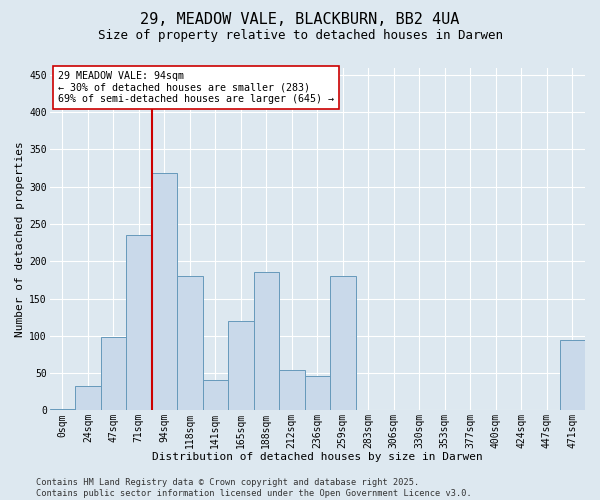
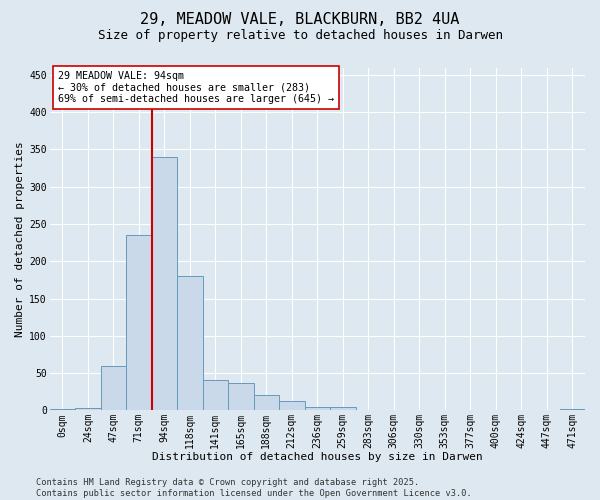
24sqm: 32 -> 3
47sqm: 98 -> 60
94sqm: 318 -> 340
165sqm: 120 -> 37
188sqm: 186 -> 20
212sqm: 54 -> 12
236sqm: 46 -> 4
259sqm: 180 -> 4
471sqm: 94 -> 2
